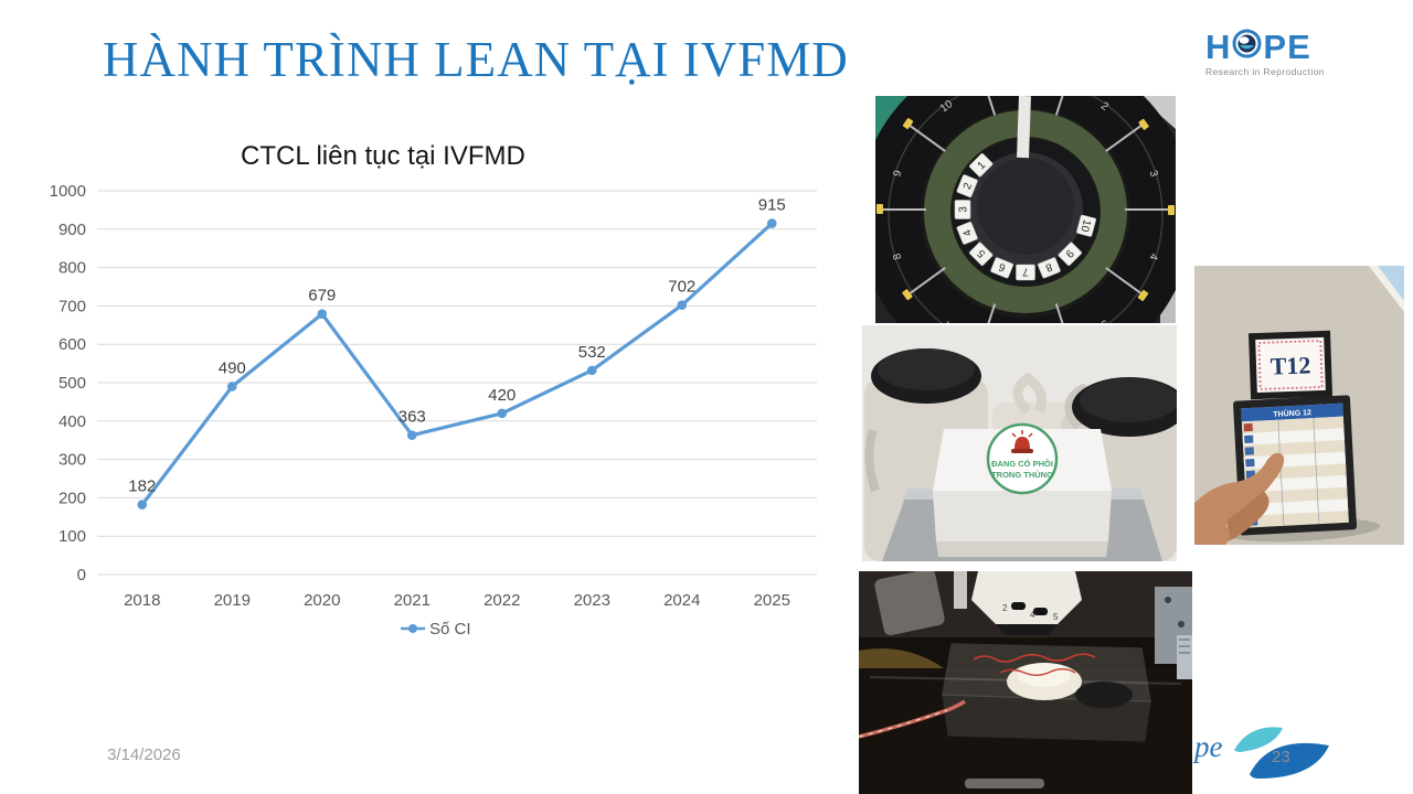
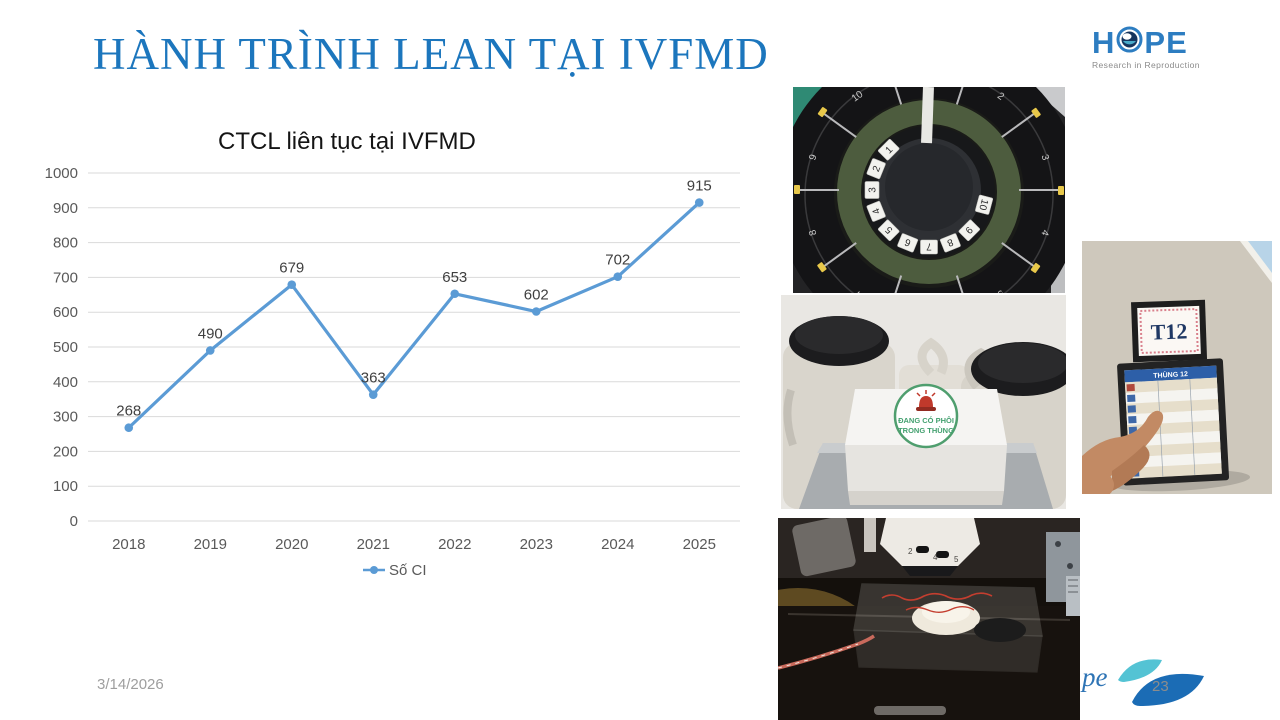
2018: 182 -> 268
2022: 420 -> 653
2023: 532 -> 602
